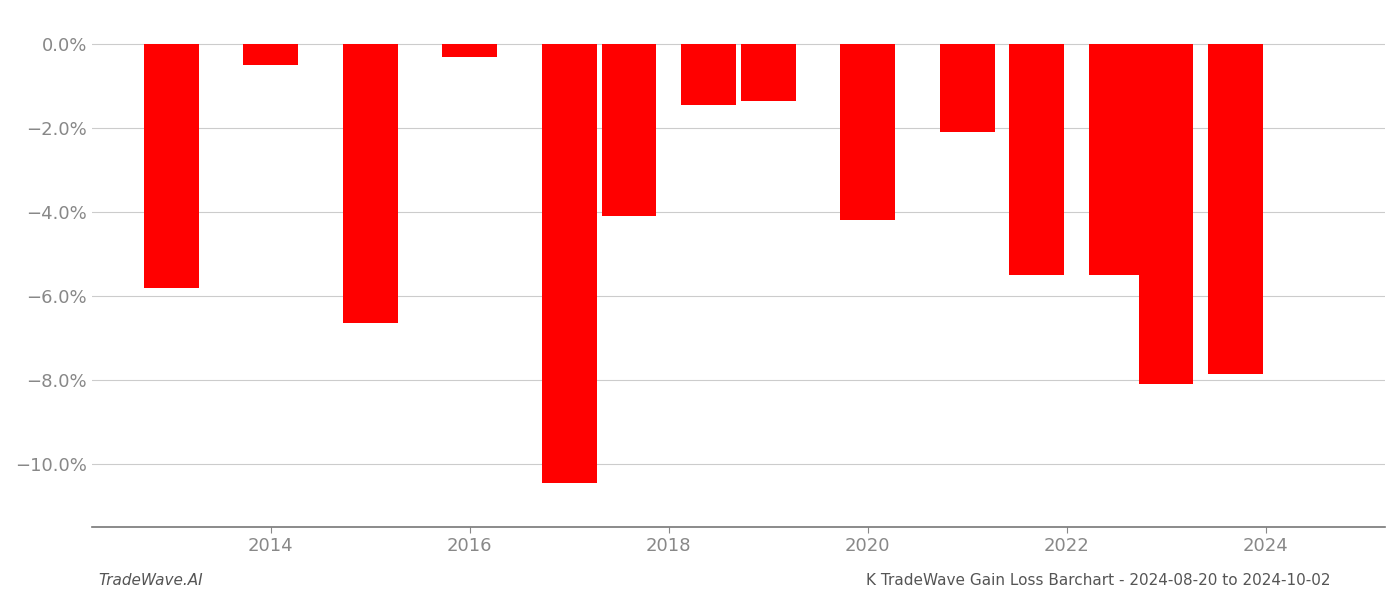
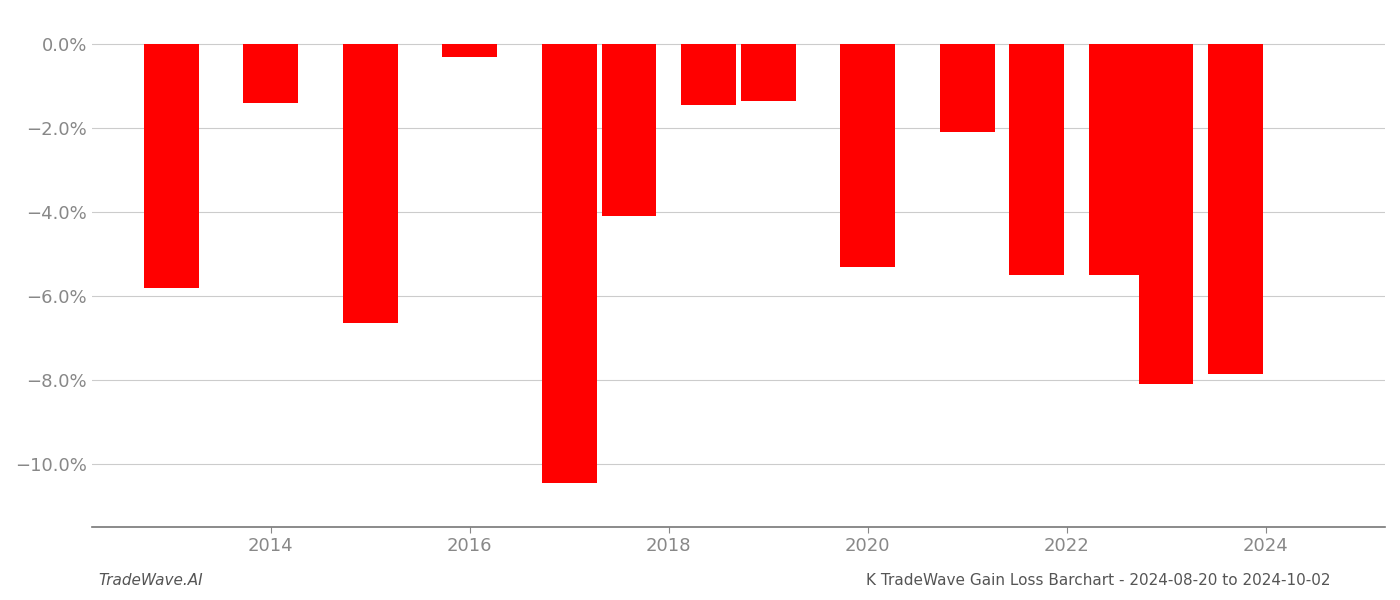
2014: -0.50% -> -1.40%
2020: -4.20% -> -5.30%
